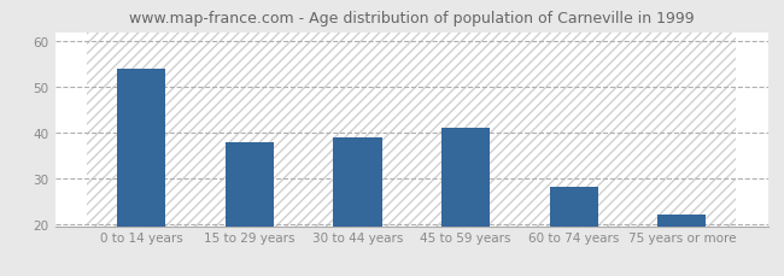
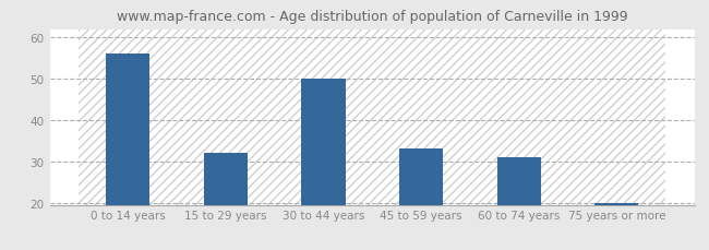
0 to 14 years: 54 -> 56
15 to 29 years: 38 -> 32
30 to 44 years: 39 -> 50
45 to 59 years: 41 -> 33
60 to 74 years: 28 -> 31
75 years or more: 22 -> 20
